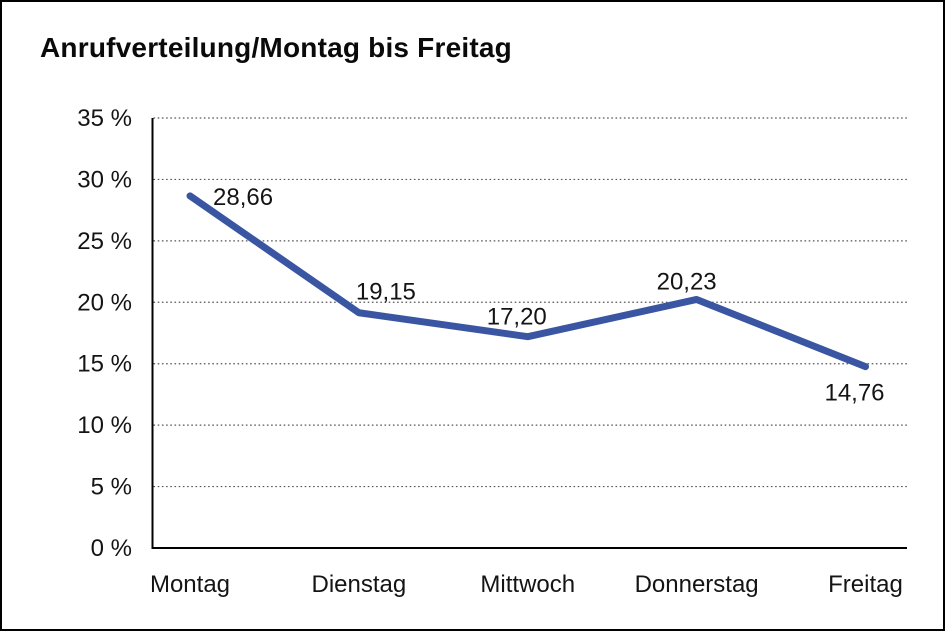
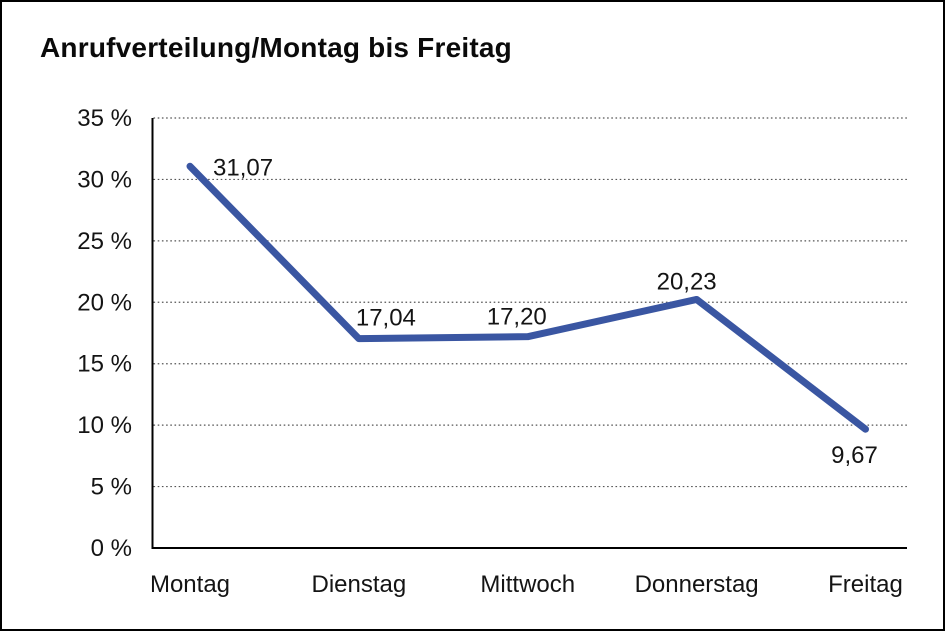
Montag: 28,66 -> 31,07
Dienstag: 19,15 -> 17,04
Freitag: 14,76 -> 9,67
